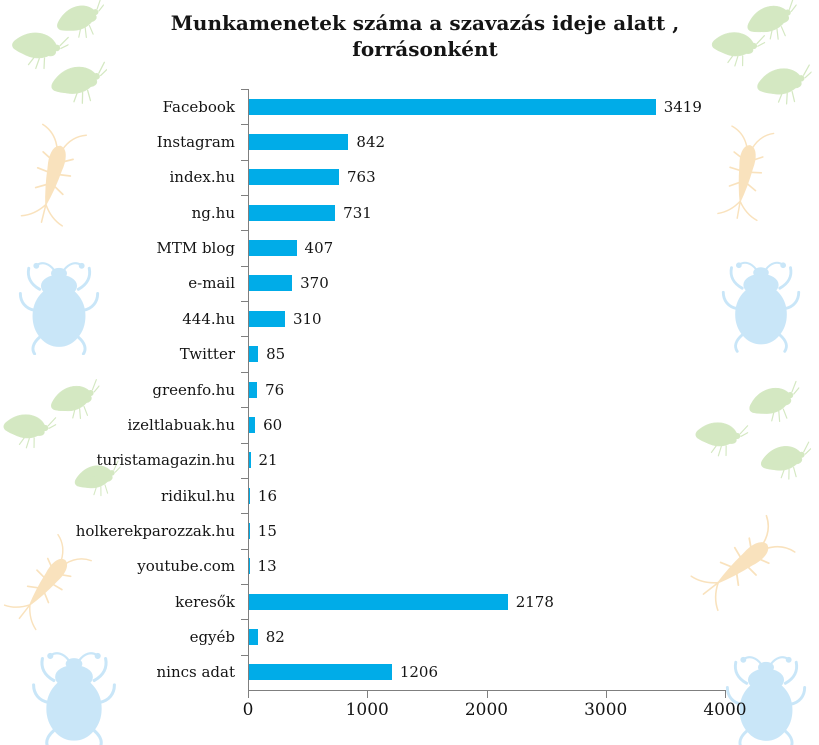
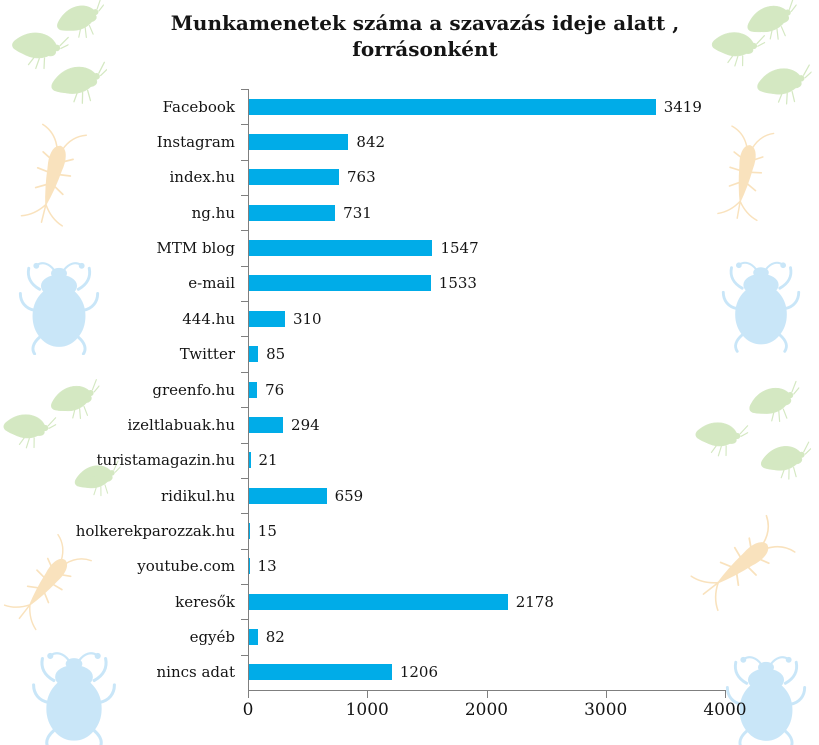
MTM blog: 407 -> 1547
e-mail: 370 -> 1533
izeltlabuak.hu: 60 -> 294
ridikul.hu: 16 -> 659
